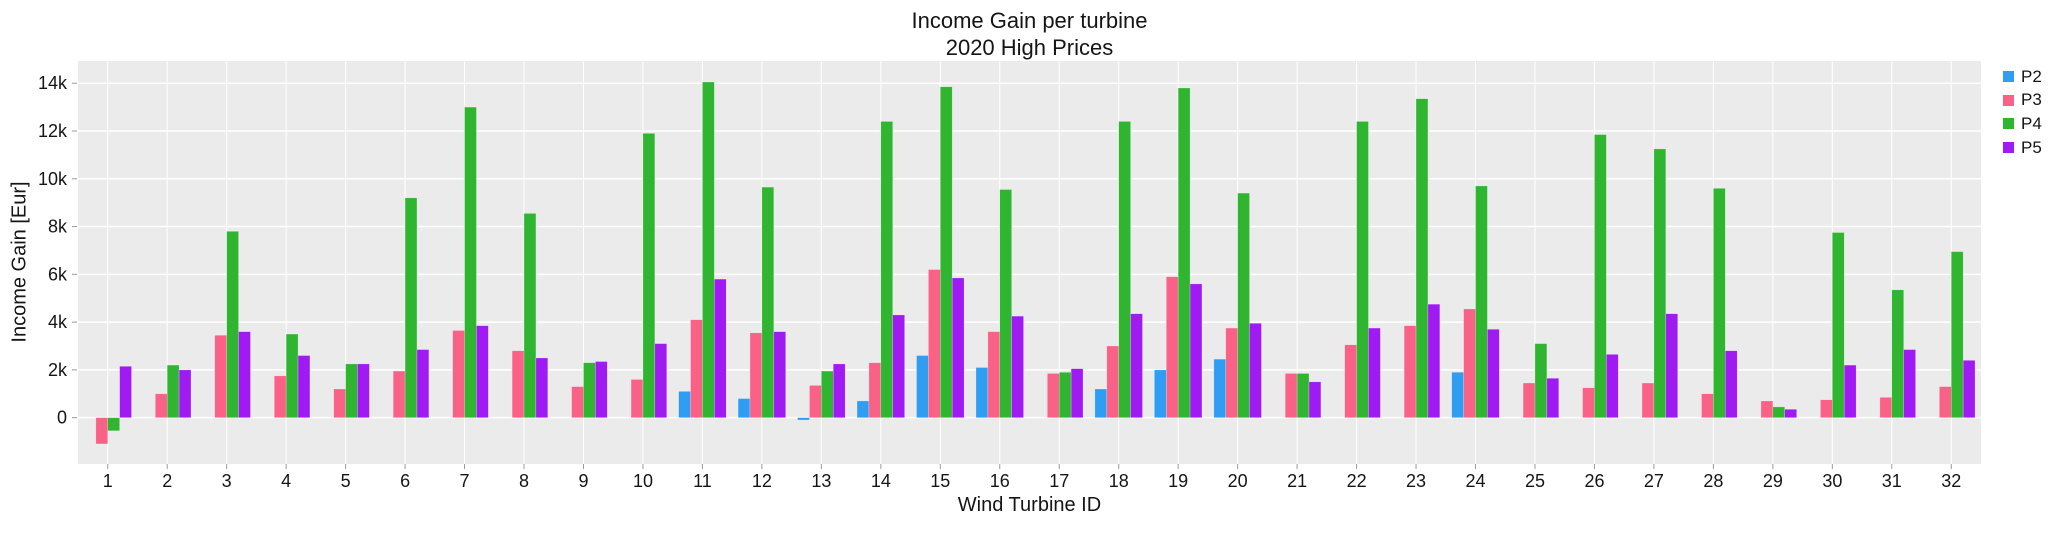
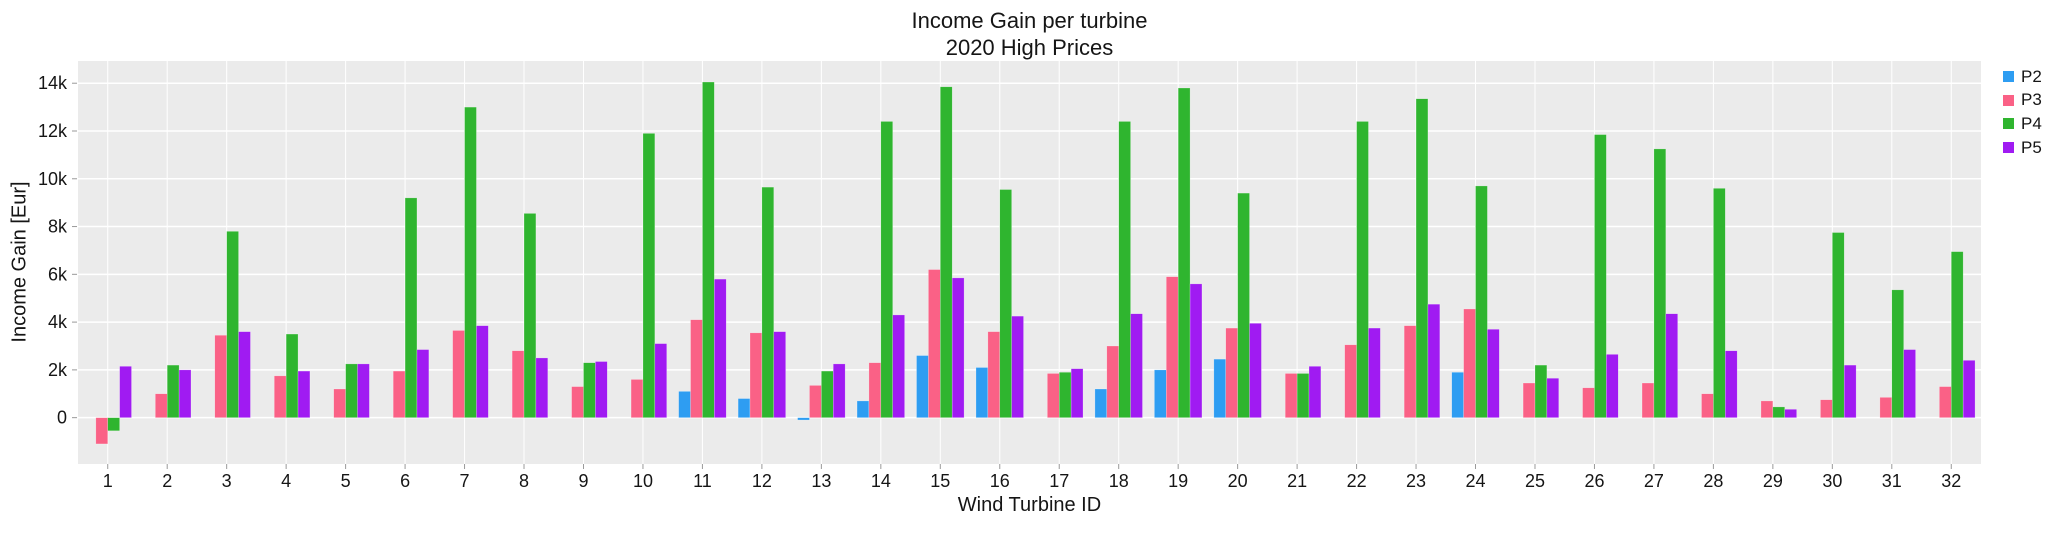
P5/4: 2.6k -> 2.0k
P5/21: 1.5k -> 2.2k
P4/25: 3.1k -> 2.2k
